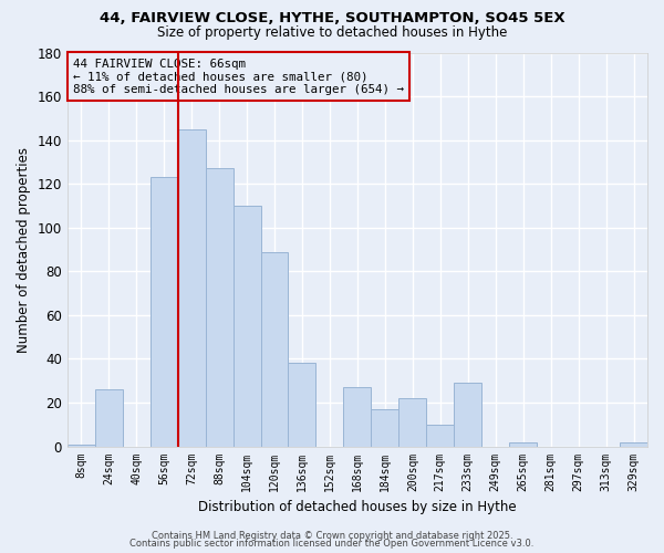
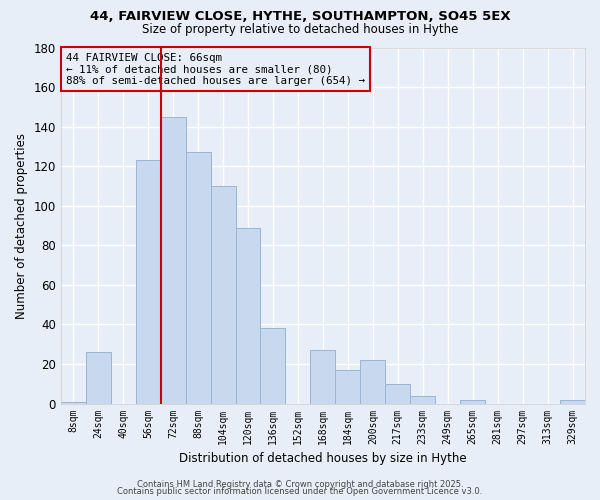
233sqm: 29 -> 4
